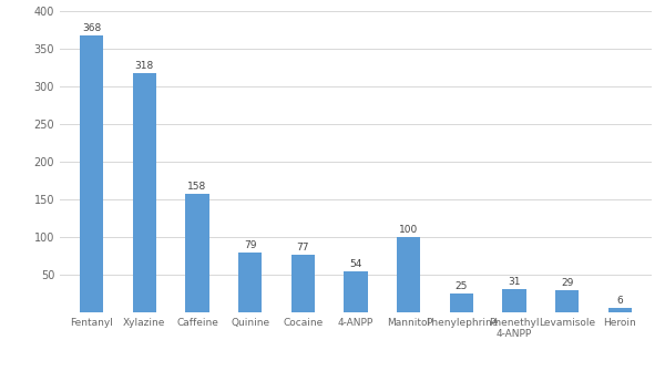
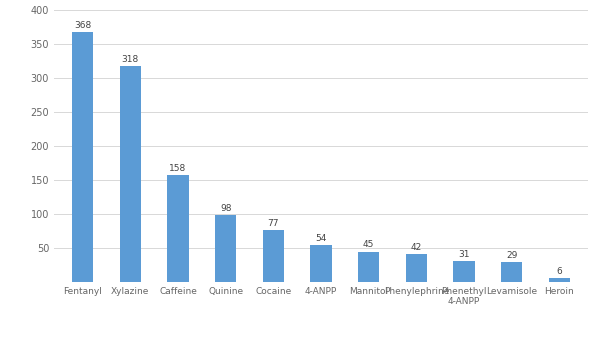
Quinine: 79 -> 98
Mannitol: 100 -> 45
Phenylephrine: 25 -> 42
